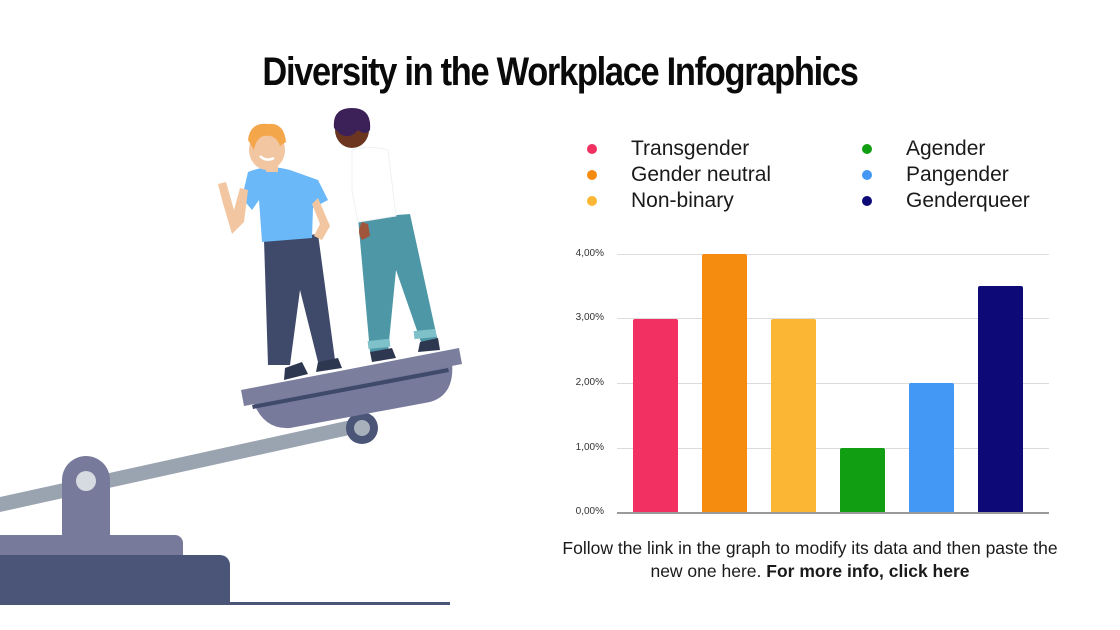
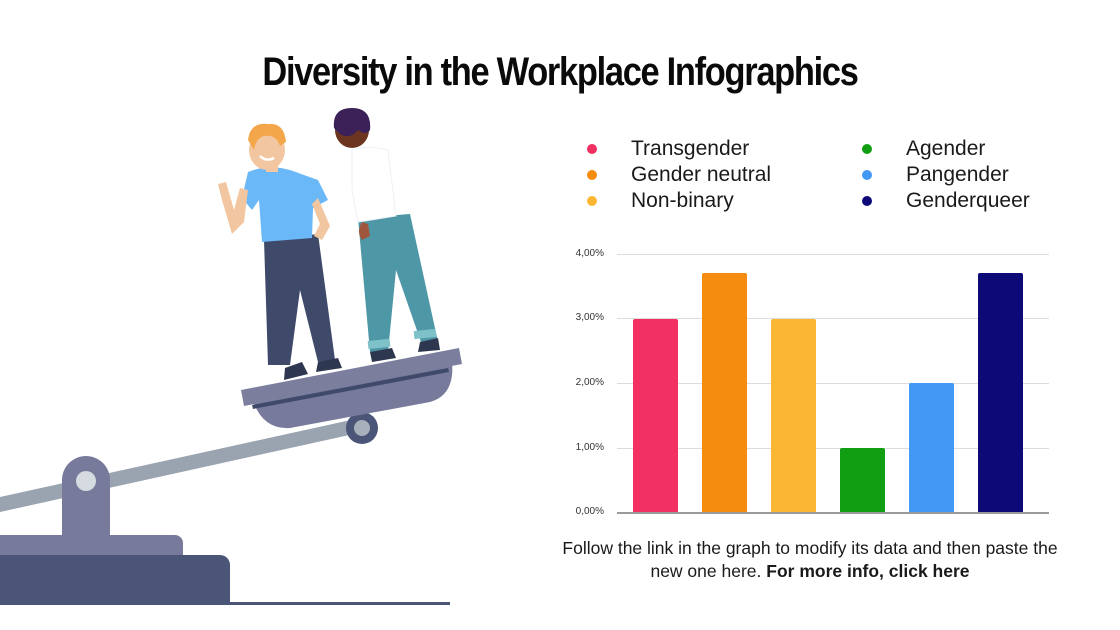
Gender neutral: 4,0% -> 3,7%
Genderqueer: 3,5% -> 3,7%
